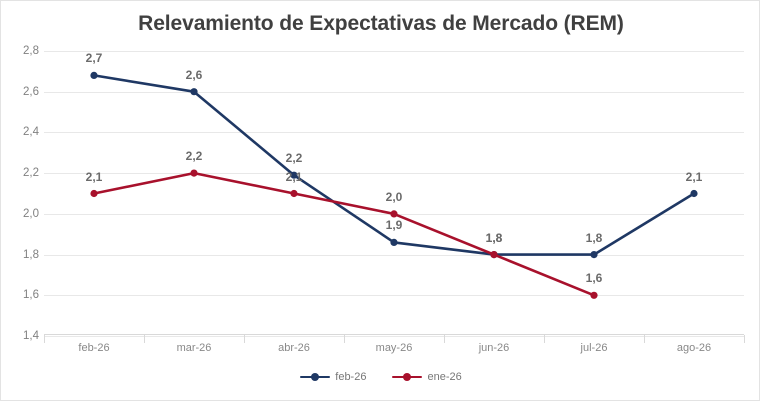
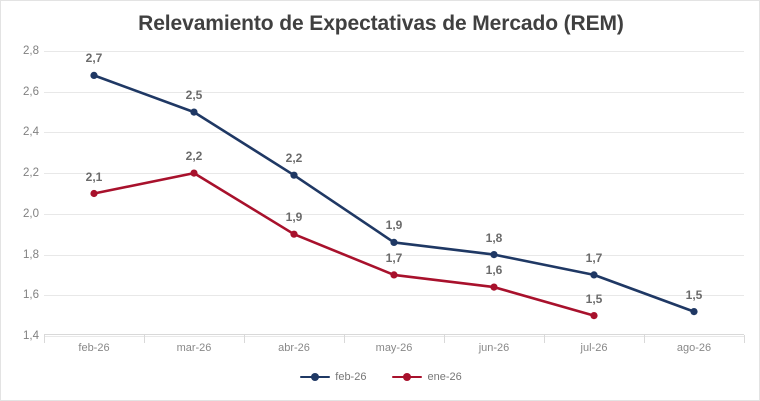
feb-26/mar-26: 2,6 -> 2,5
ene-26/abr-26: 2,1 -> 1,9
ene-26/may-26: 2,0 -> 1,7
ene-26/jun-26: 1,8 -> 1,6
feb-26/jul-26: 1,8 -> 1,7
ene-26/jul-26: 1,6 -> 1,5
feb-26/ago-26: 2,1 -> 1,5
